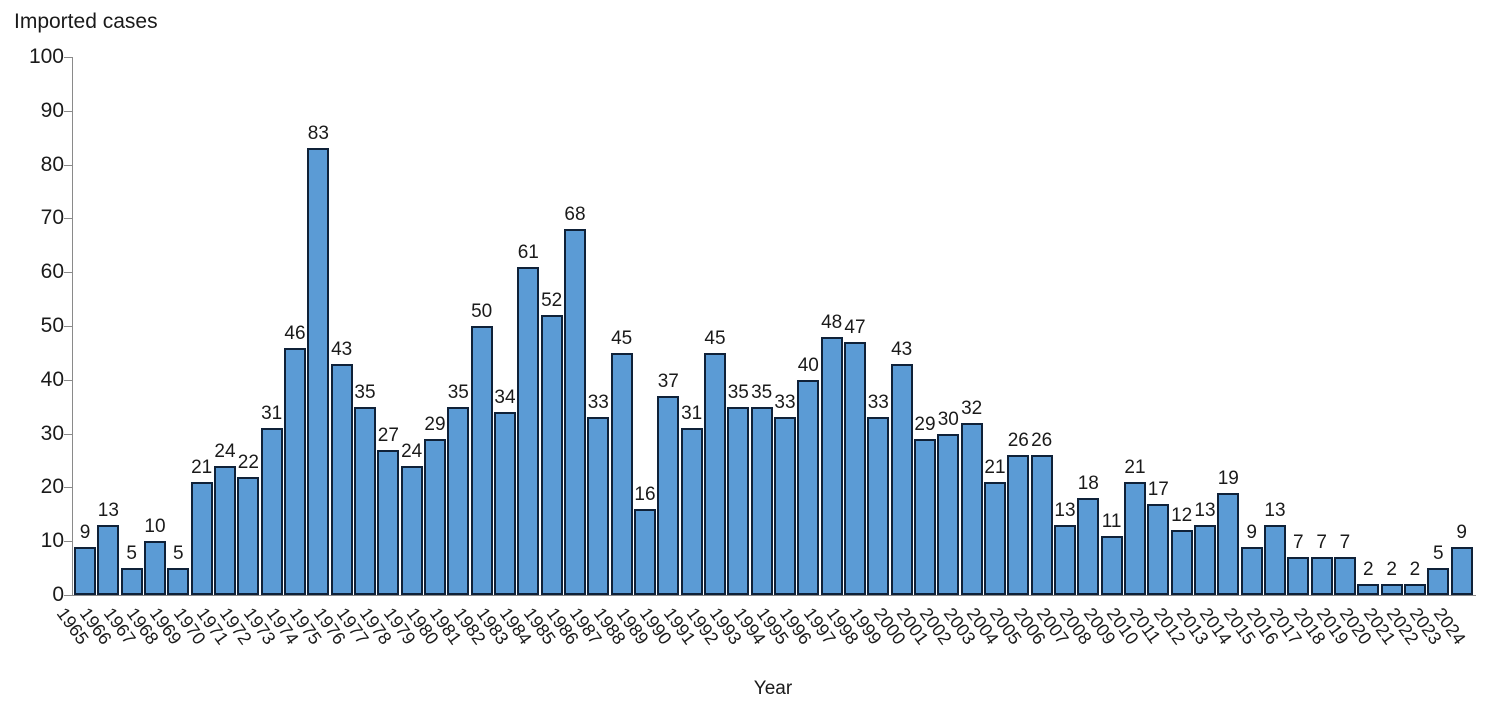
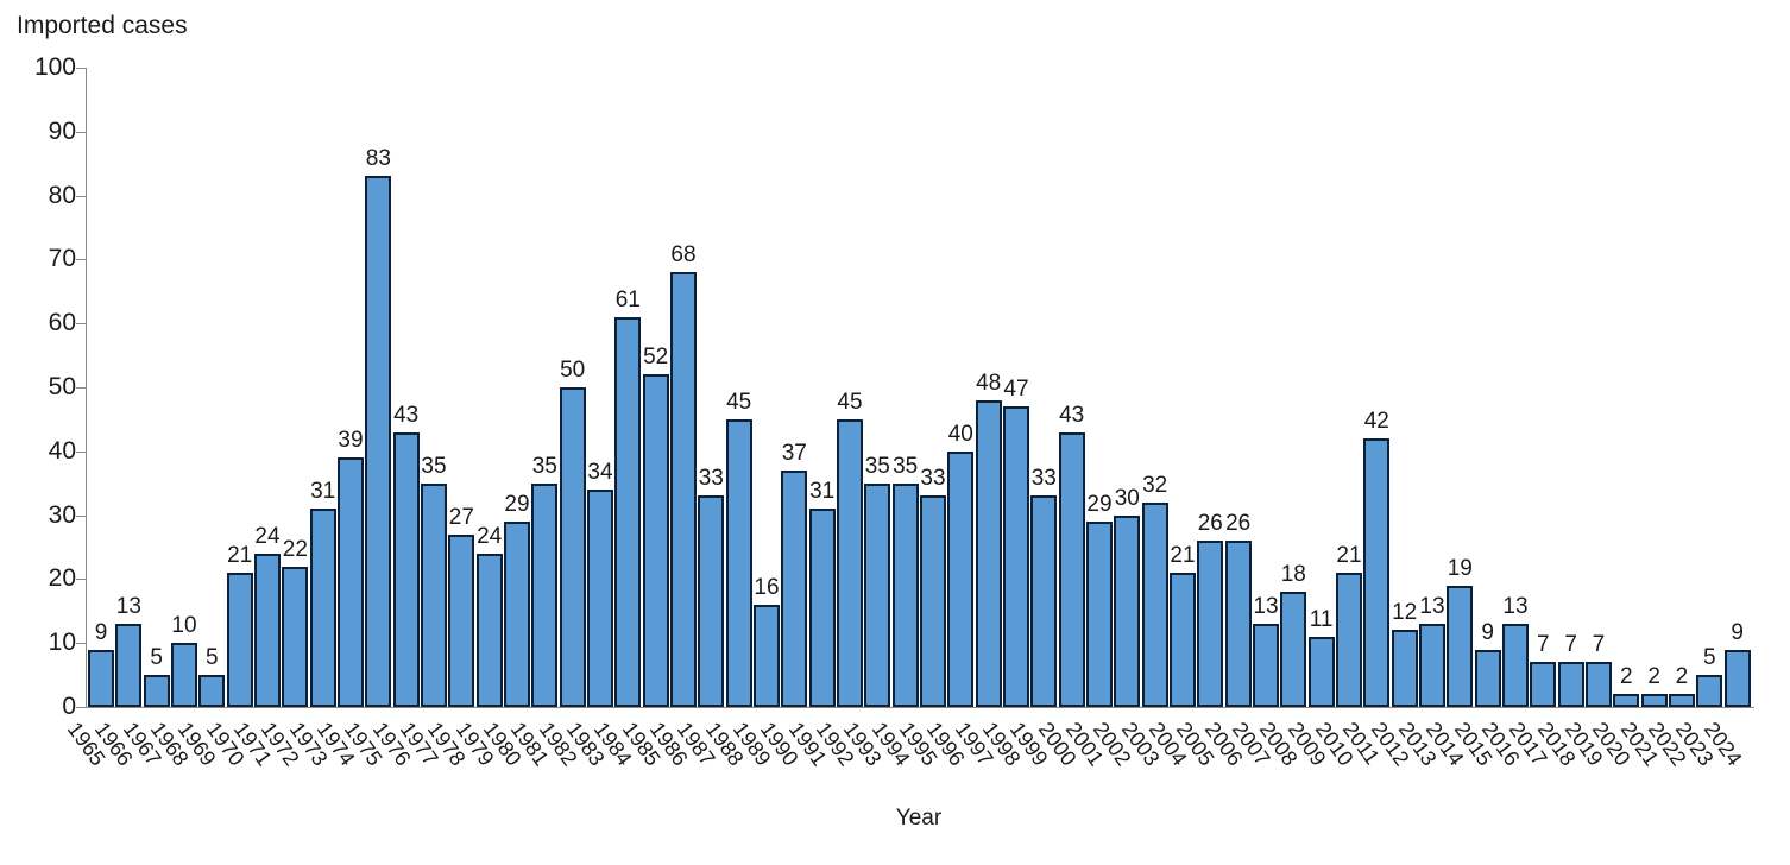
1974: 46 -> 39
2011: 17 -> 42
